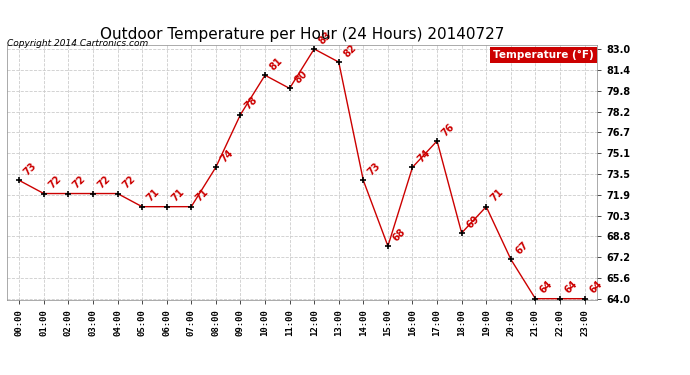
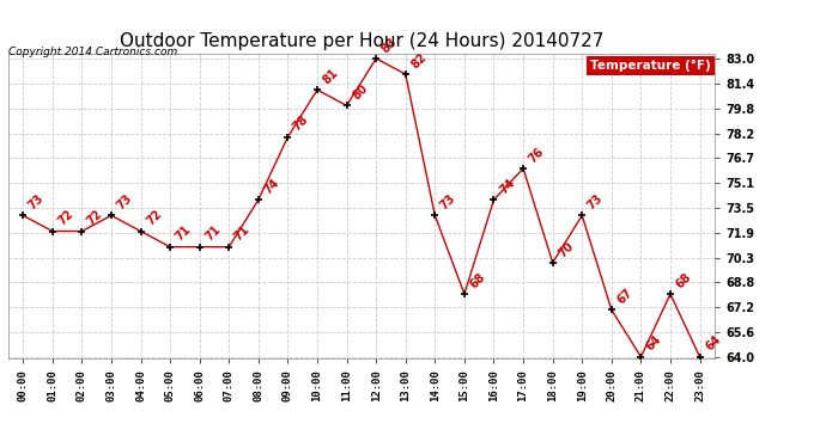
03:00: 72 -> 73
18:00: 69 -> 70
19:00: 71 -> 73
22:00: 64 -> 68
